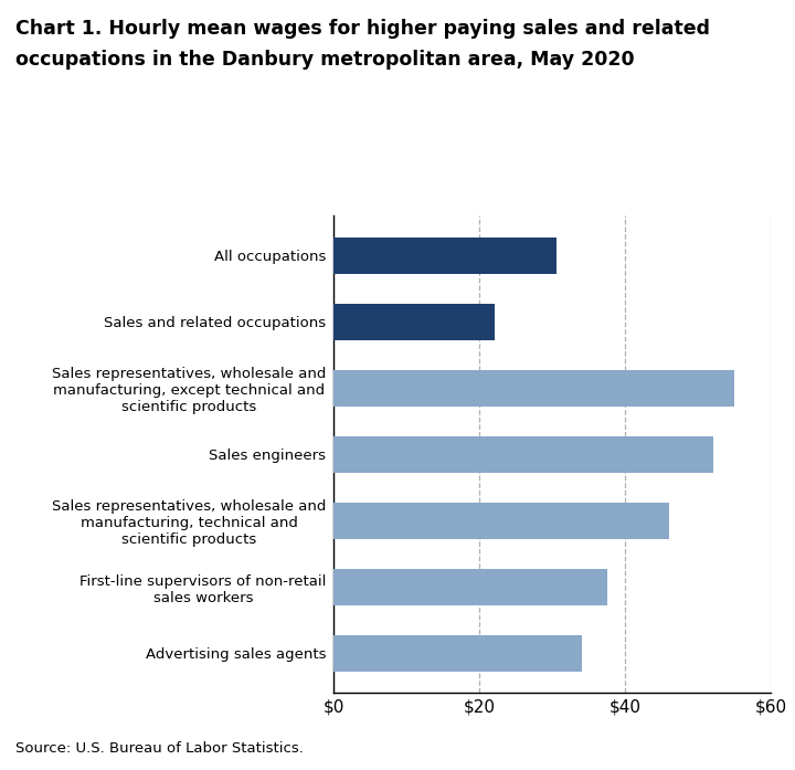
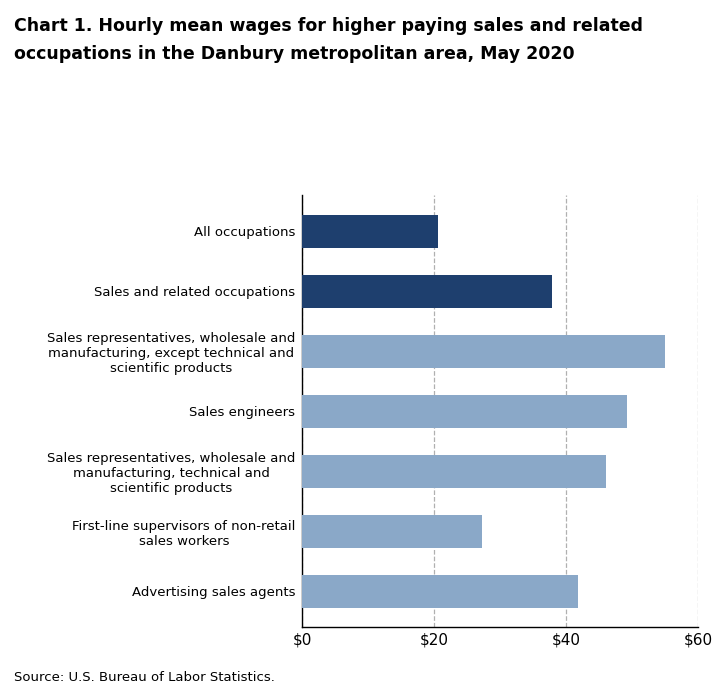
All occupations: $30.5 -> $20.6
Sales and related occupations: $22.0 -> $37.8
Sales engineers: $52.0 -> $49.2
First-line supervisors of non-retail sales workers: $37.5 -> $27.2
Advertising sales agents: $34.0 -> $41.8
